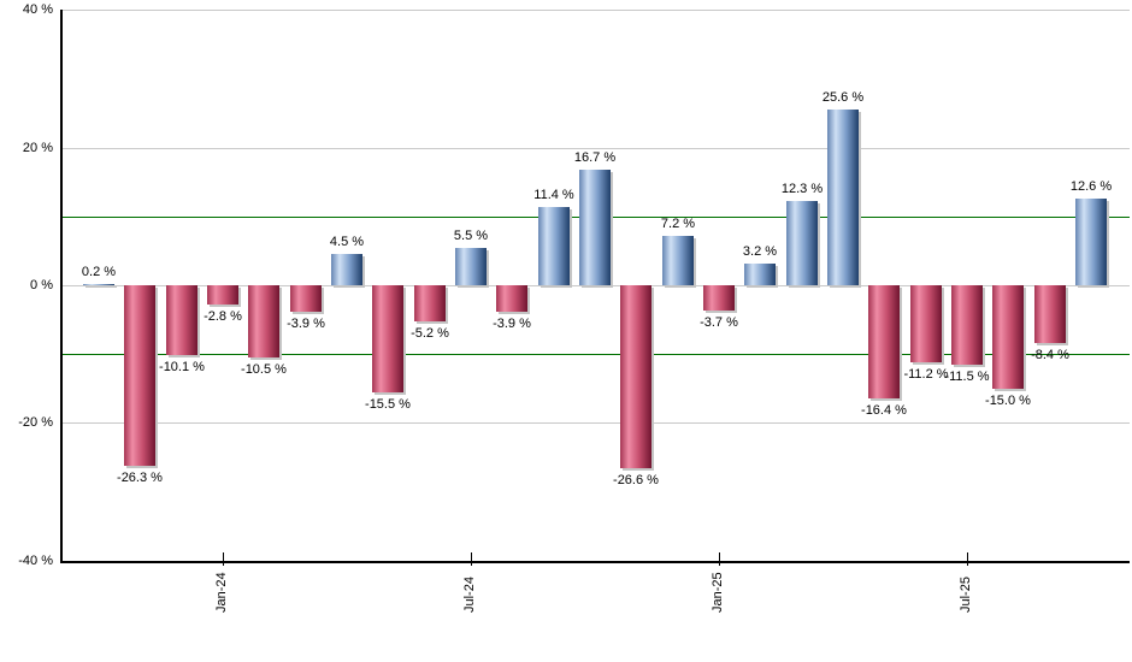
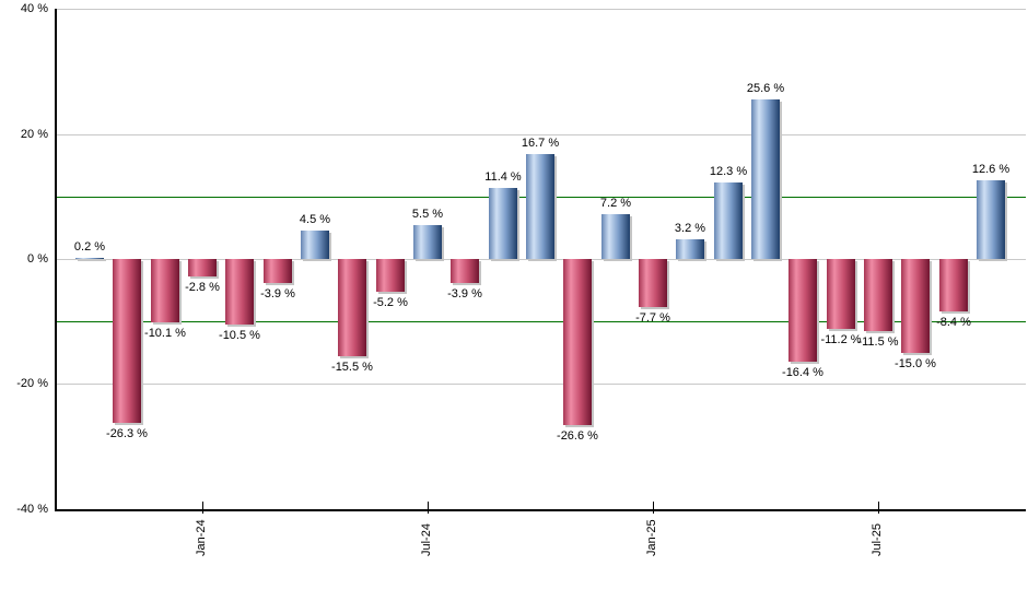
Jan-25: -3.7 -> -7.7
